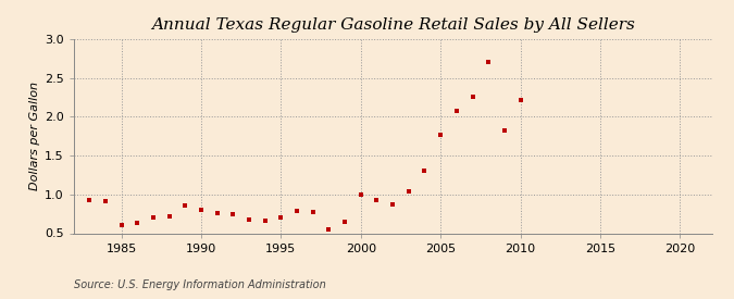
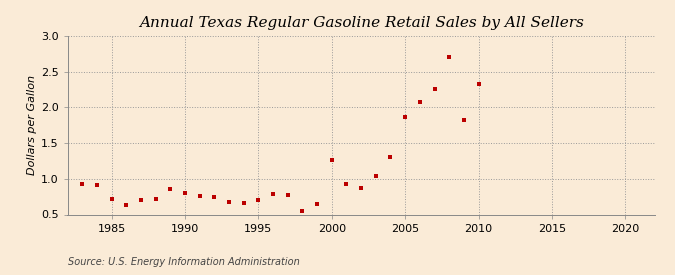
1985: 0.60 -> 0.72
2000: 1.00 -> 1.26
2005: 1.76 -> 1.86
2010: 2.22 -> 2.32
